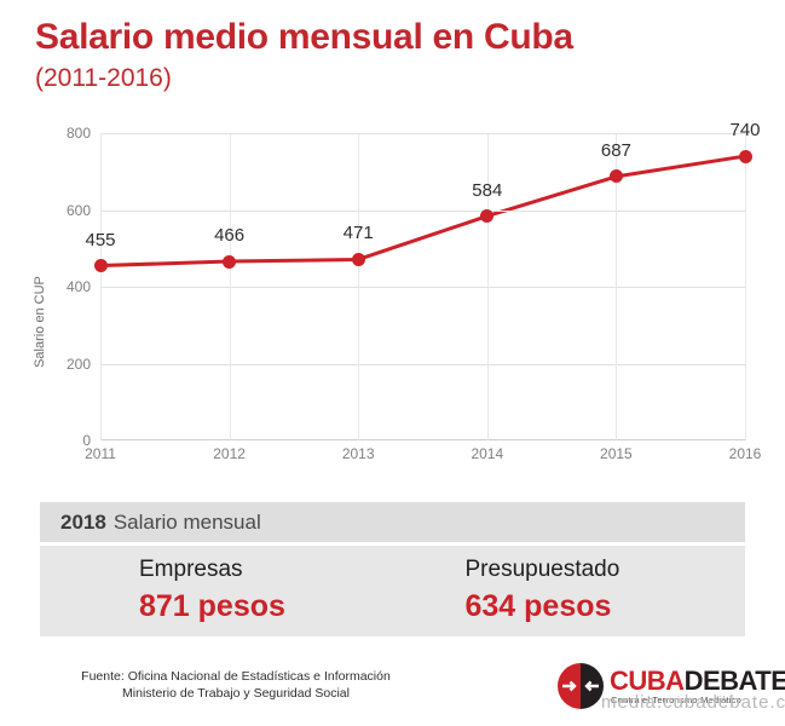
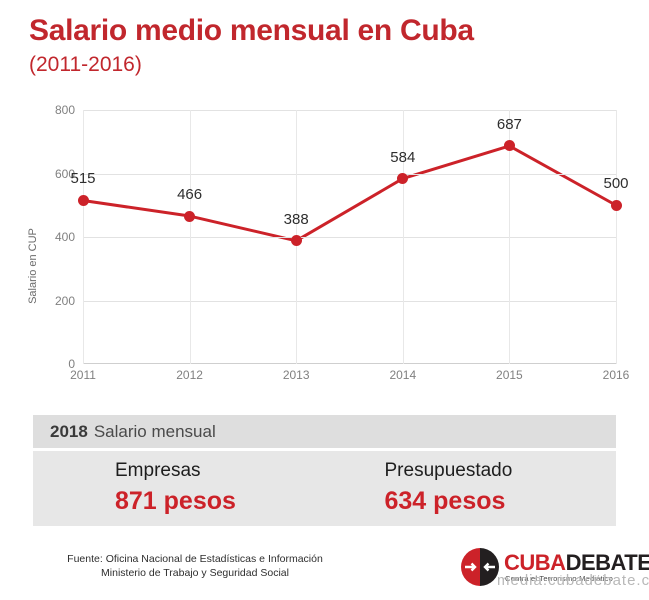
2011: 455 -> 515
2013: 471 -> 388
2016: 740 -> 500
